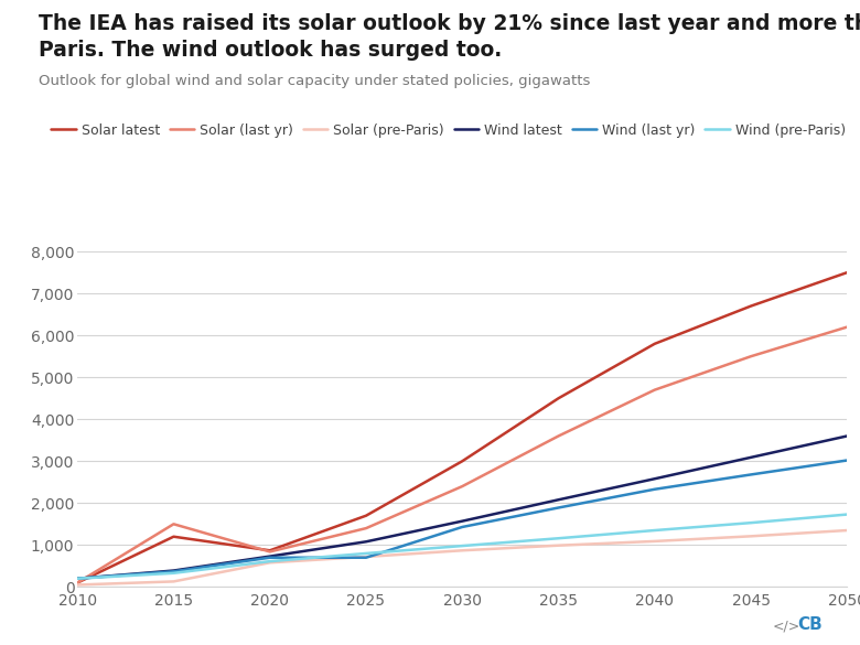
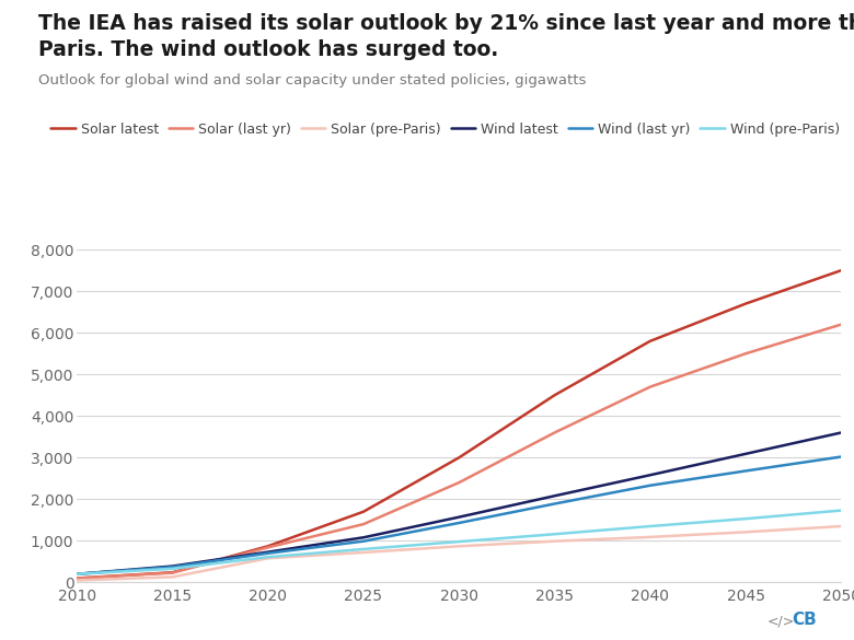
Solar latest/2015: 1,200 -> 240
Solar (last yr)/2015: 1,500 -> 230
Wind (last yr)/2025: 700 -> 990
